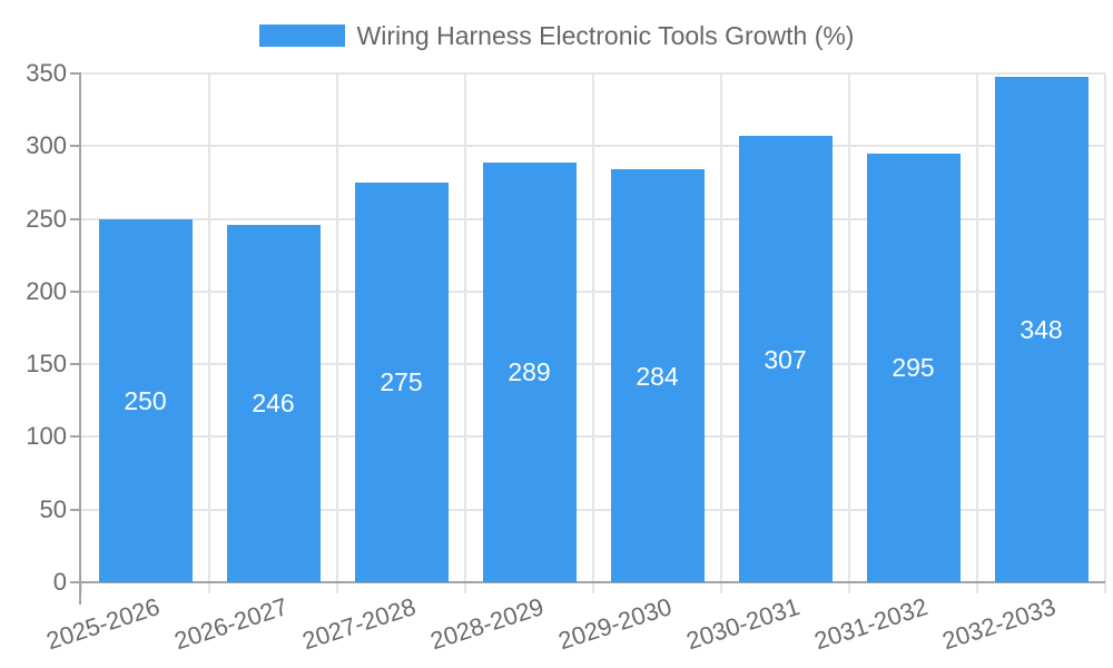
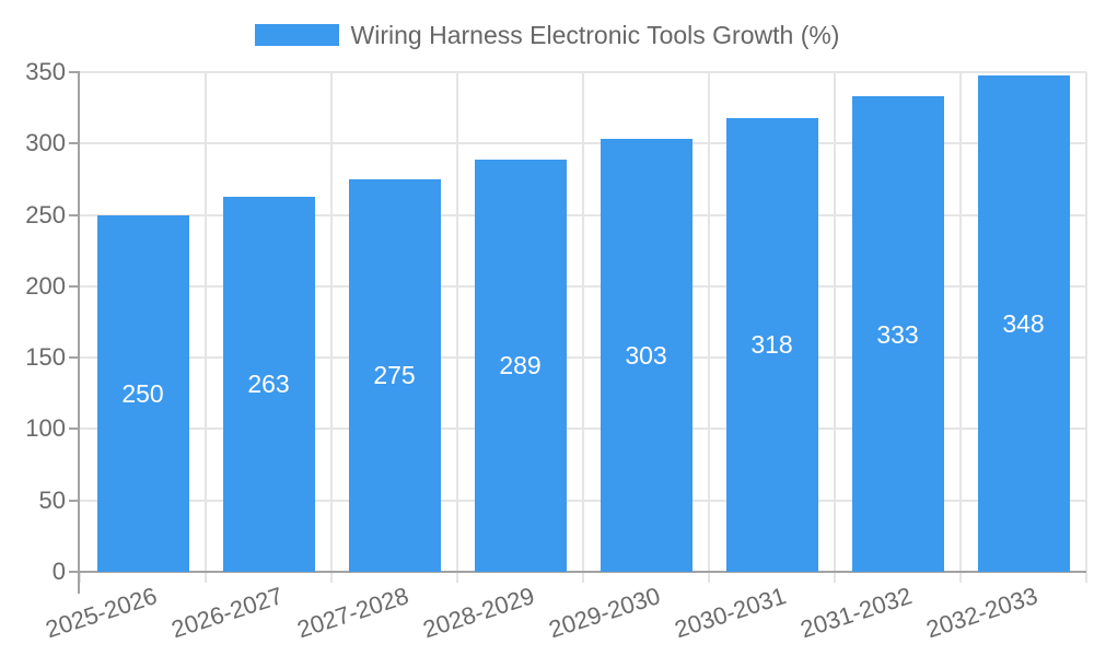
2026-2027: 246 -> 263
2029-2030: 284 -> 303
2030-2031: 307 -> 318
2031-2032: 295 -> 333
